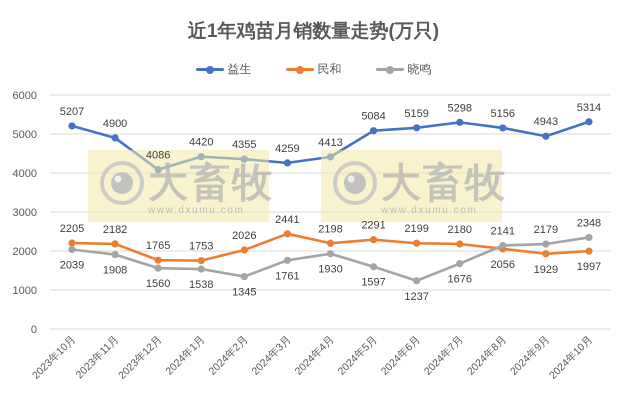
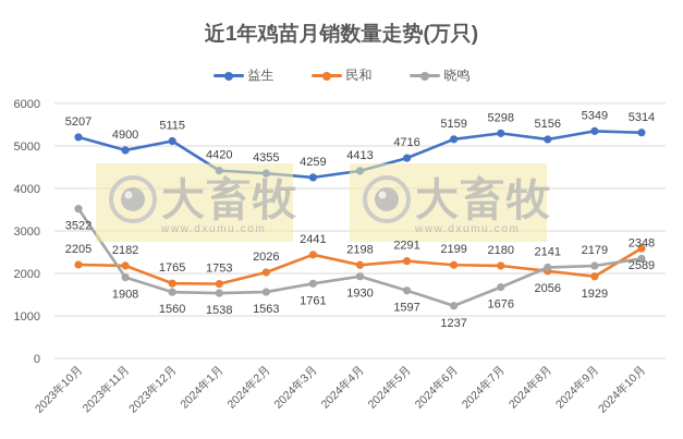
晓鸣/2023年10月: 2039 -> 3522
益生/2023年12月: 4086 -> 5115
晓鸣/2024年2月: 1345 -> 1563
益生/2024年5月: 5084 -> 4716
益生/2024年9月: 4943 -> 5349
民和/2024年10月: 1997 -> 2589
